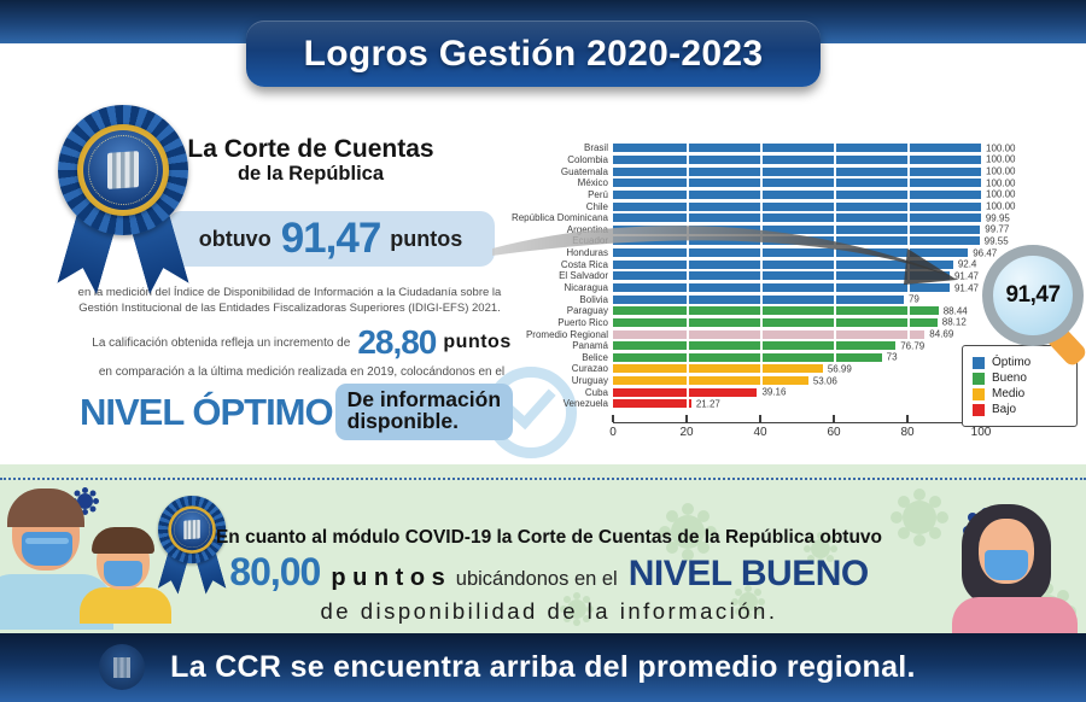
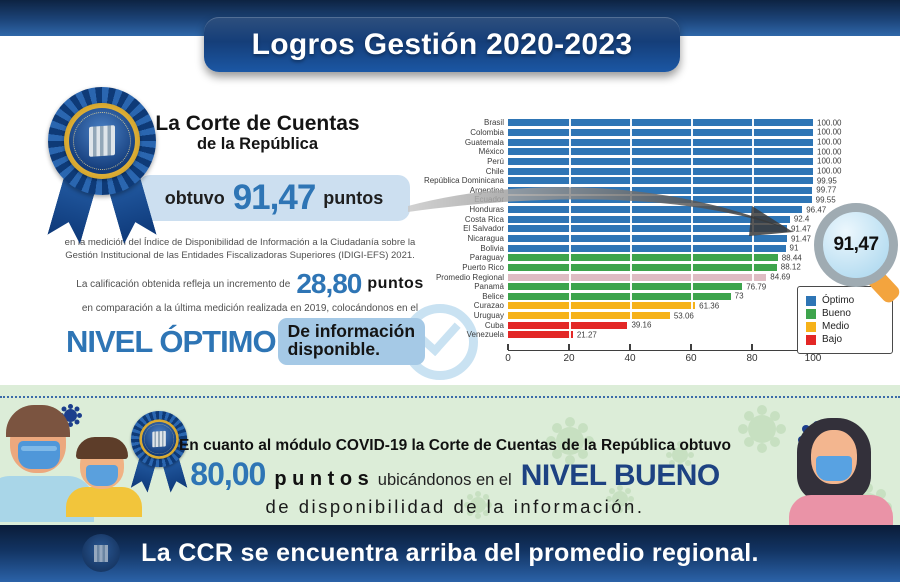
Bolivia: 79 -> 91
Curazao: 56.99 -> 61.36
